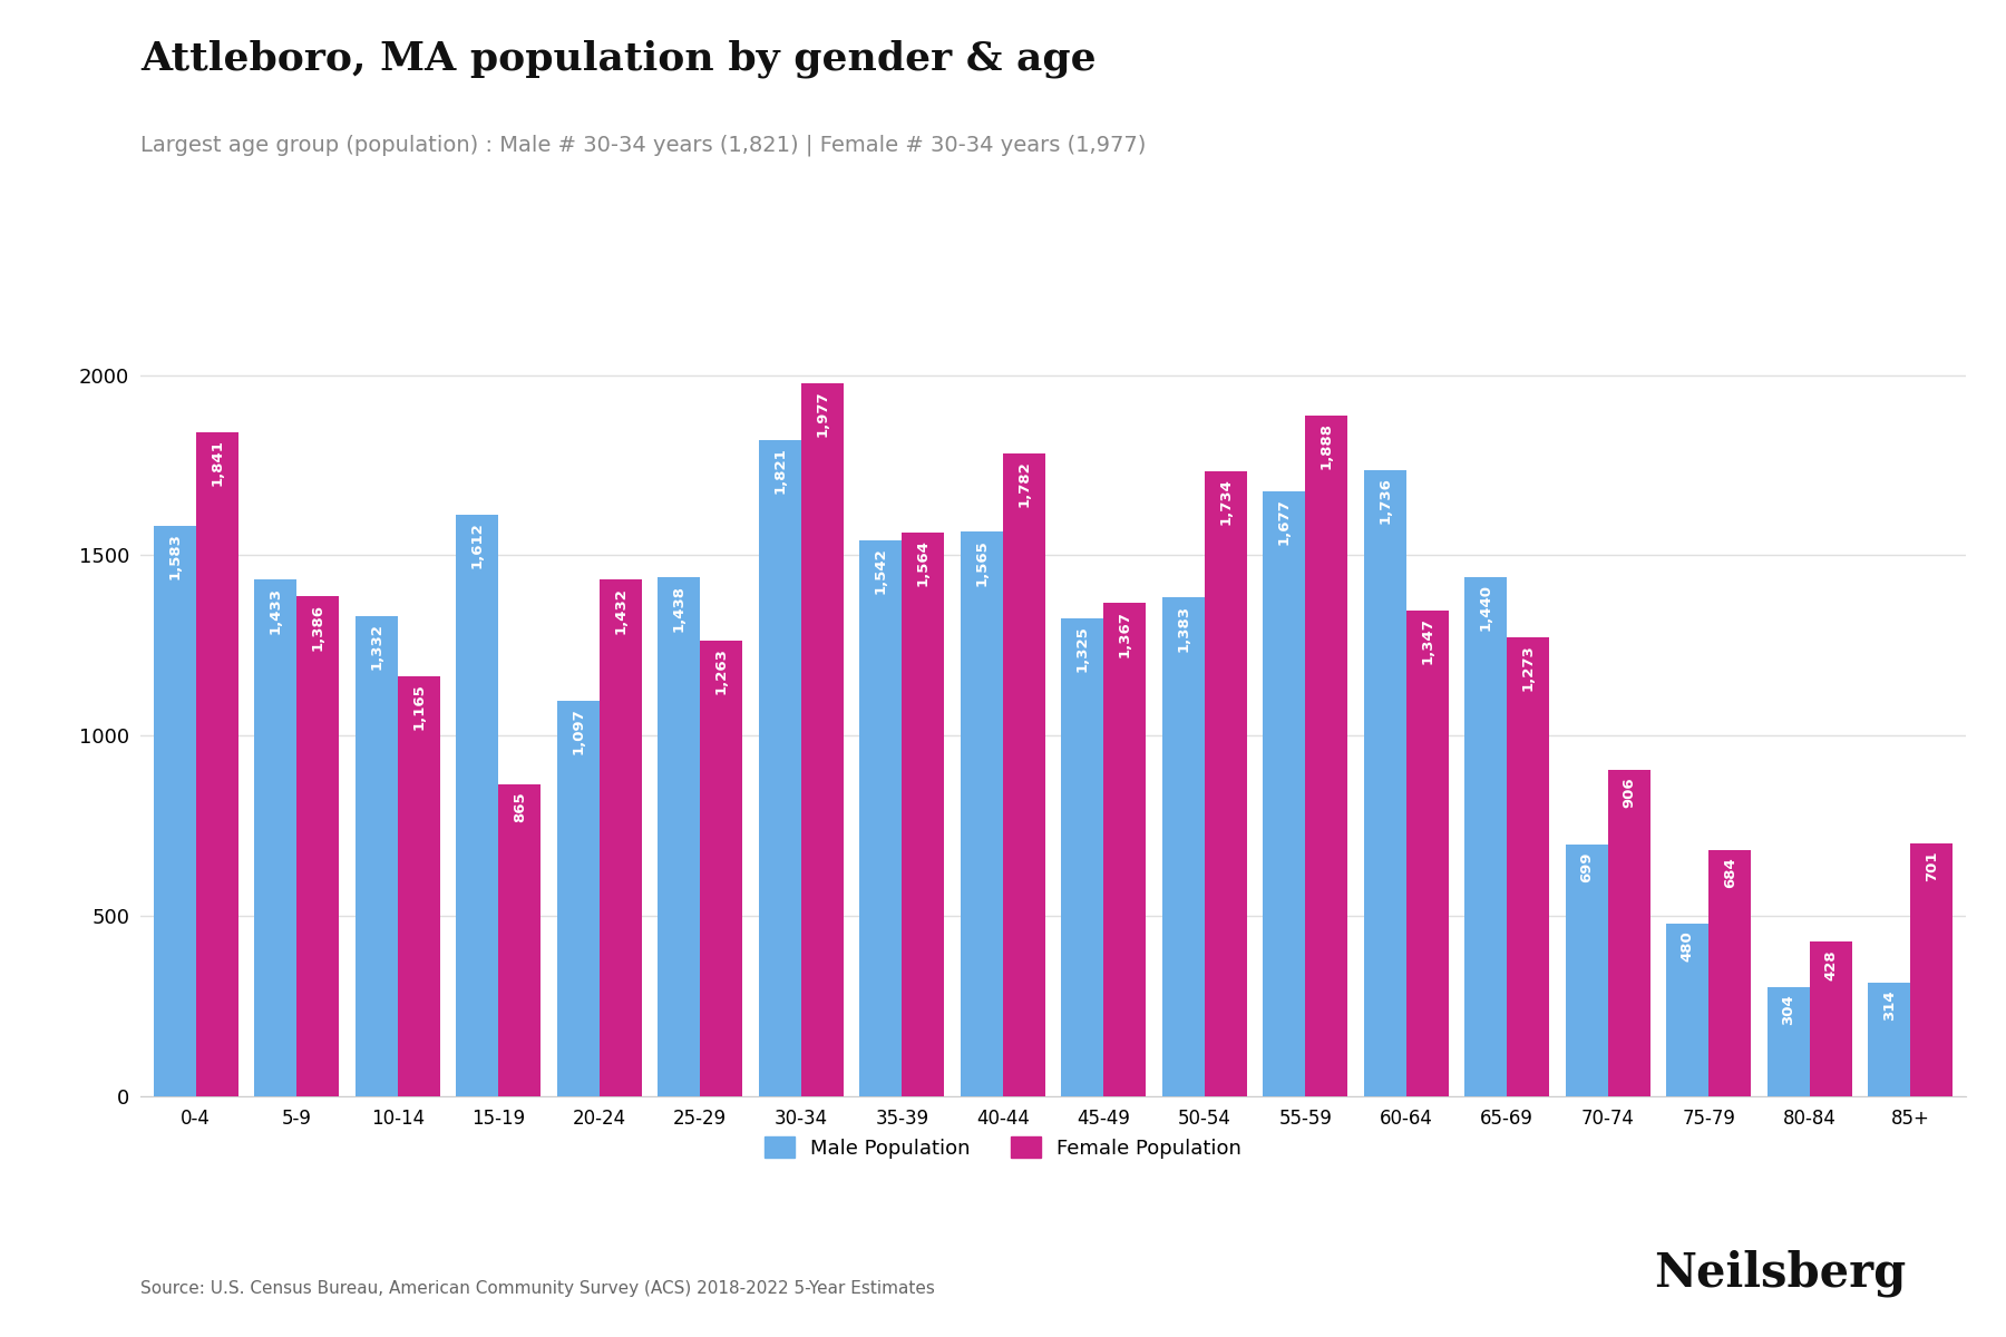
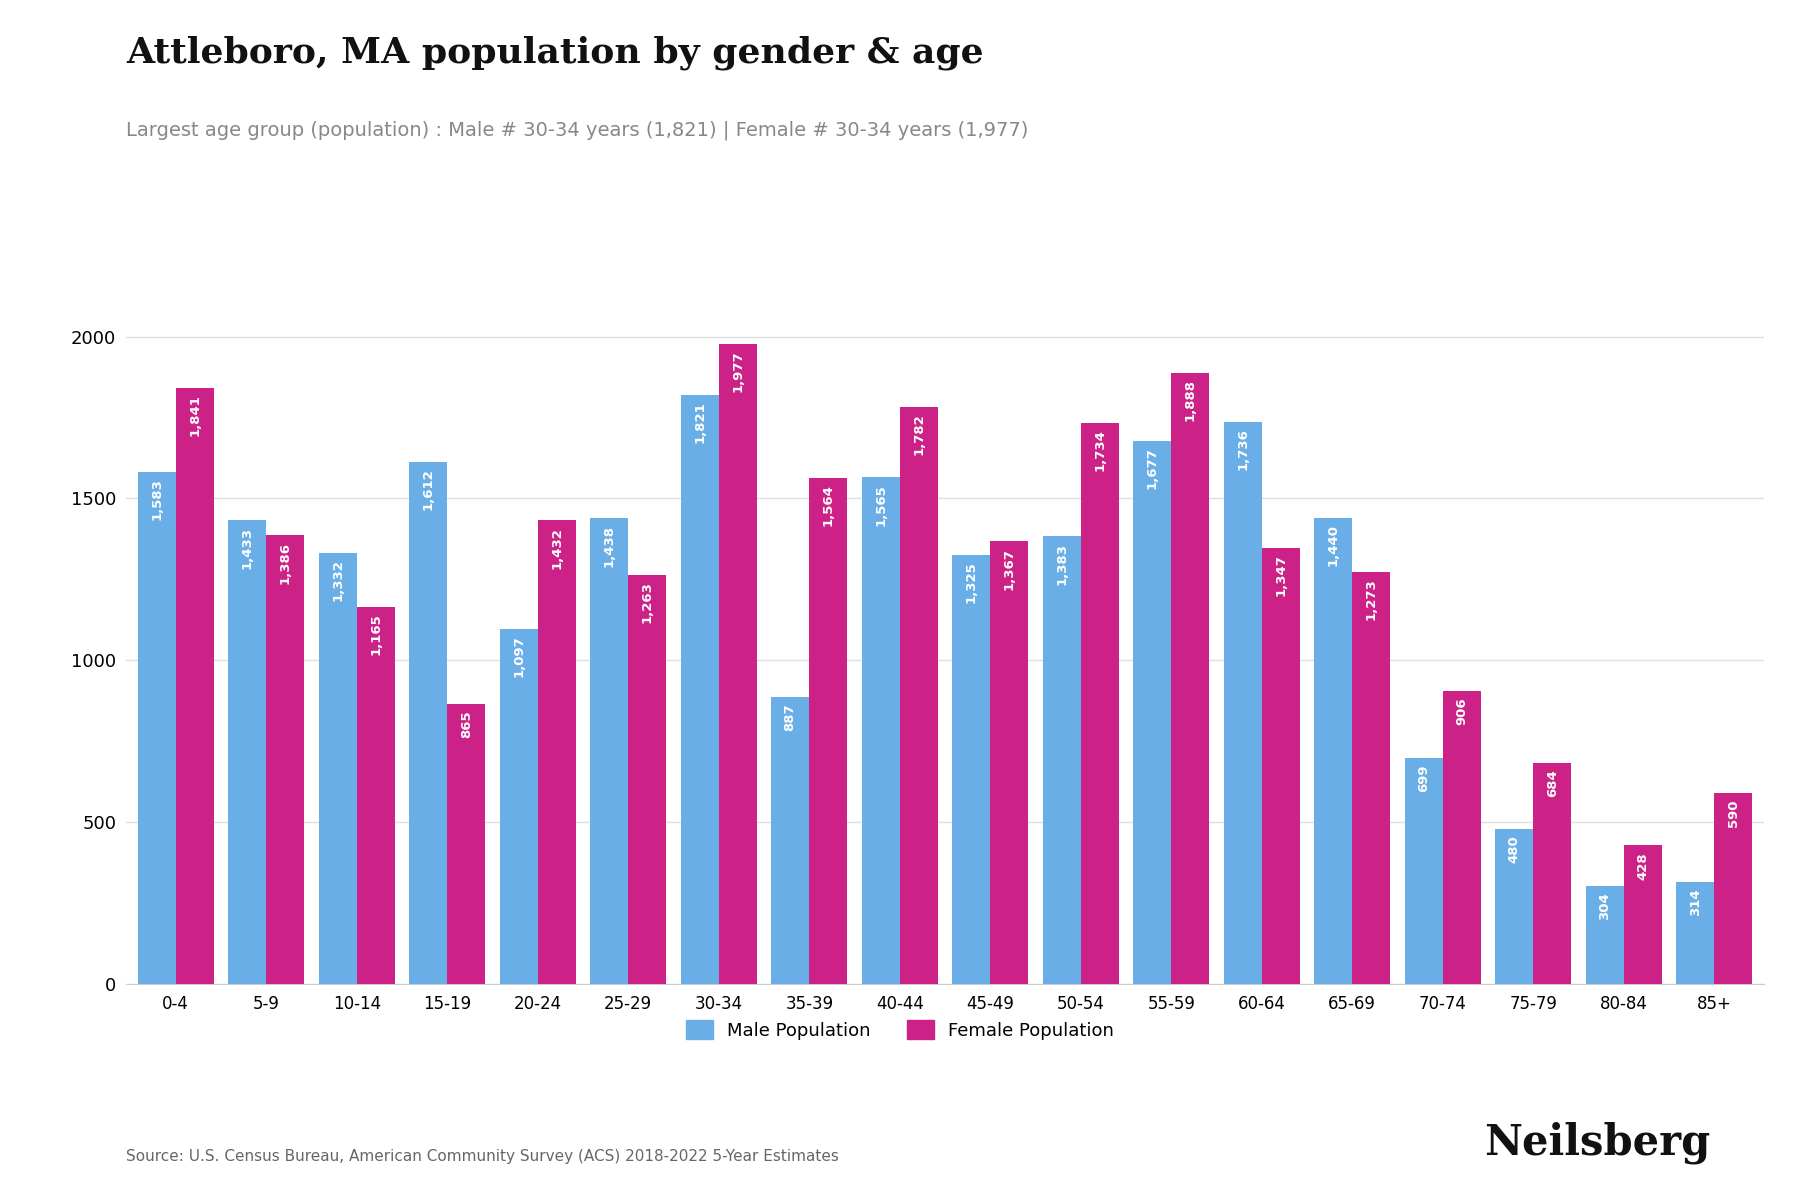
Male Population/35-39: 1,542 -> 887
Female Population/85+: 701 -> 590
